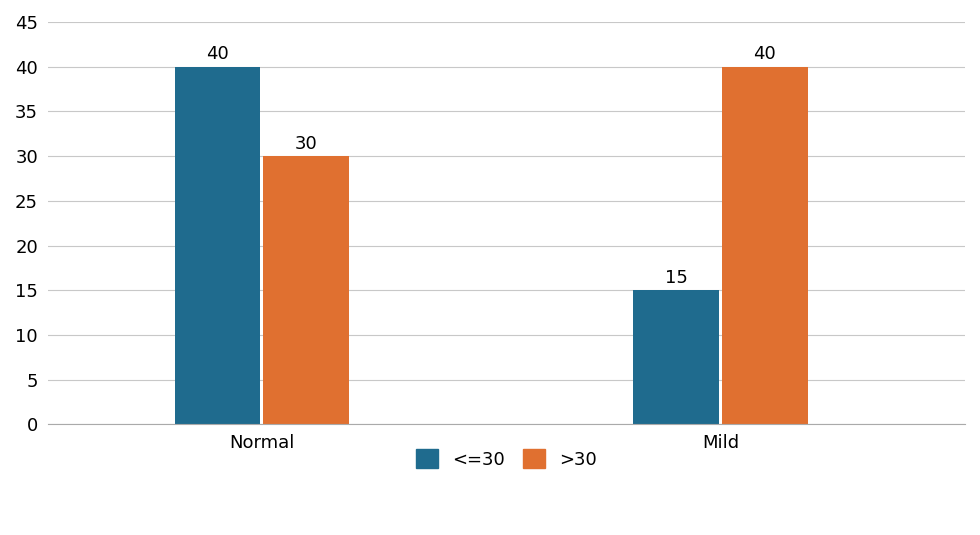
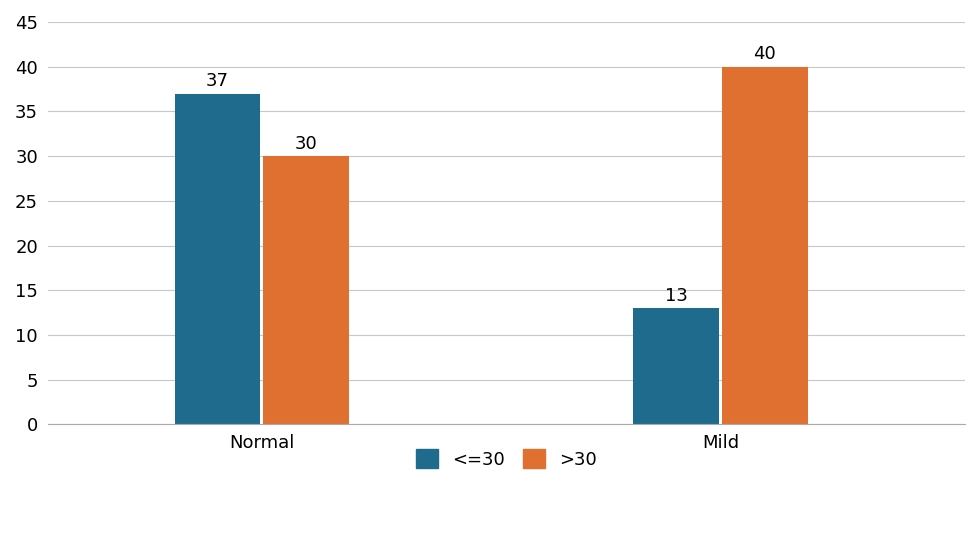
<=30/Normal: 40 -> 37
<=30/Mild: 15 -> 13
